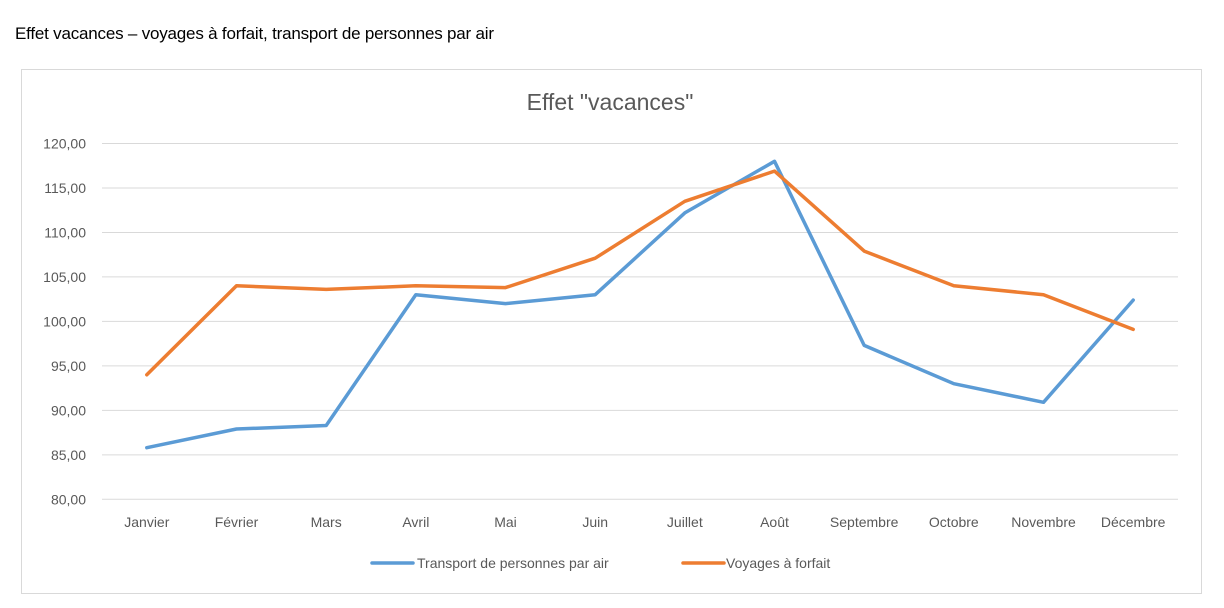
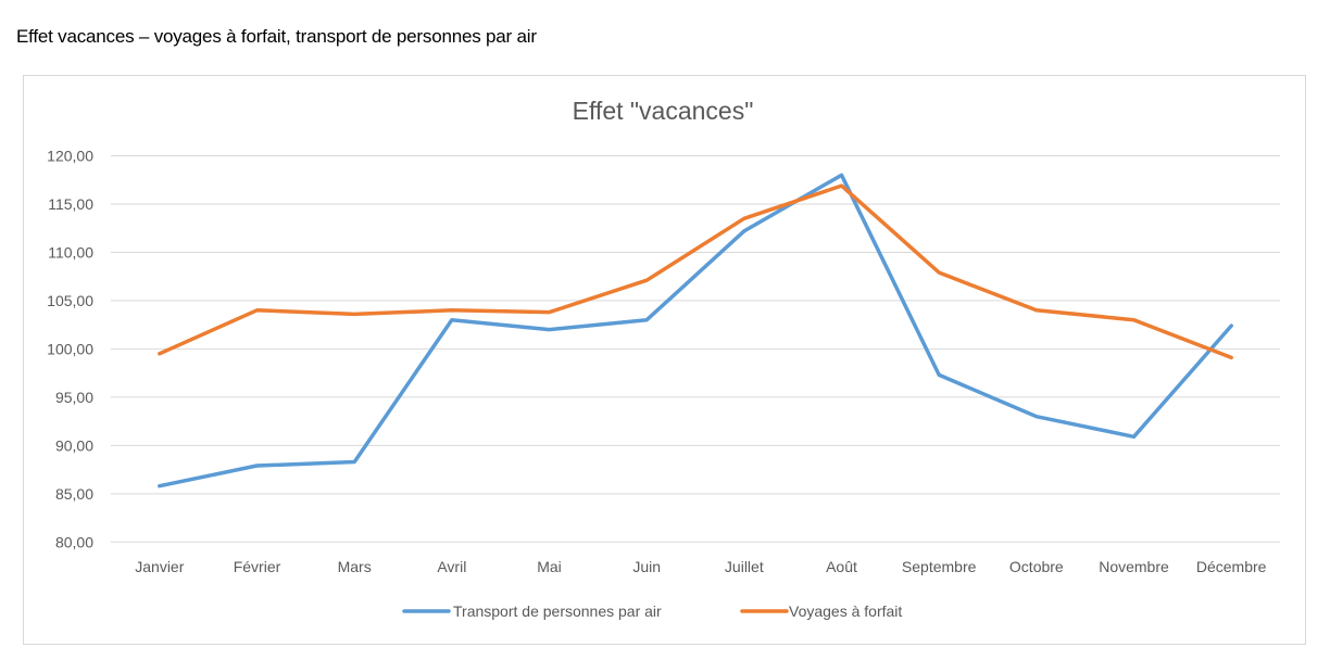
Voyages à forfait/Janvier: 94 -> 100
